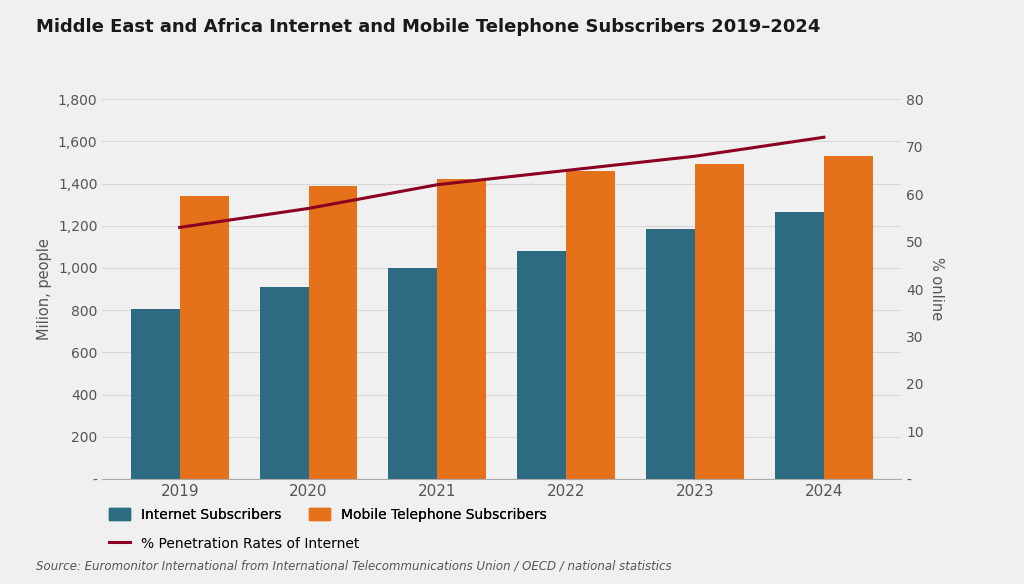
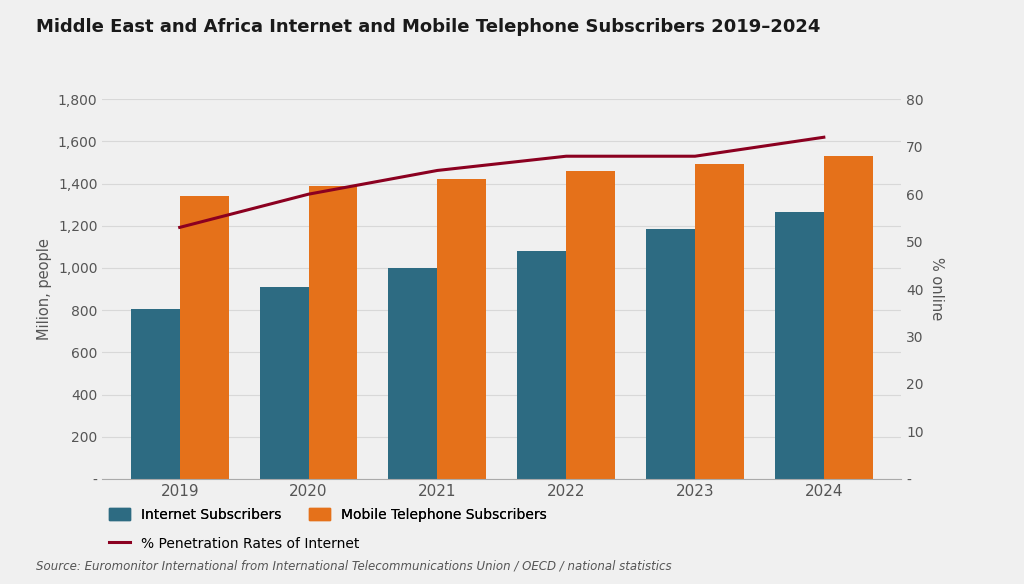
% Penetration Rates of Internet/2020: 57 -> 60
% Penetration Rates of Internet/2021: 62 -> 65
% Penetration Rates of Internet/2022: 65 -> 68
